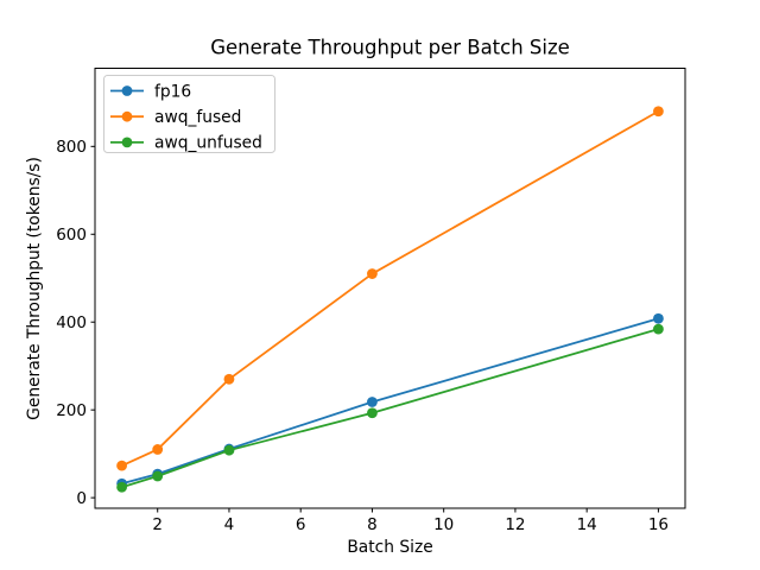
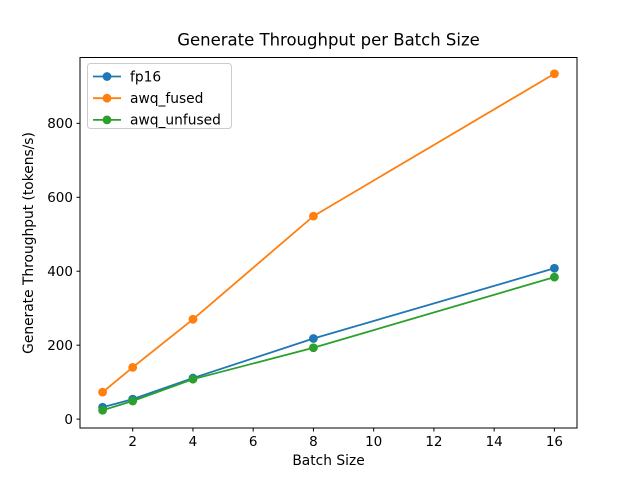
awq_fused/2: 110 -> 140
awq_fused/8: 510 -> 550
awq_fused/16: 880 -> 930
